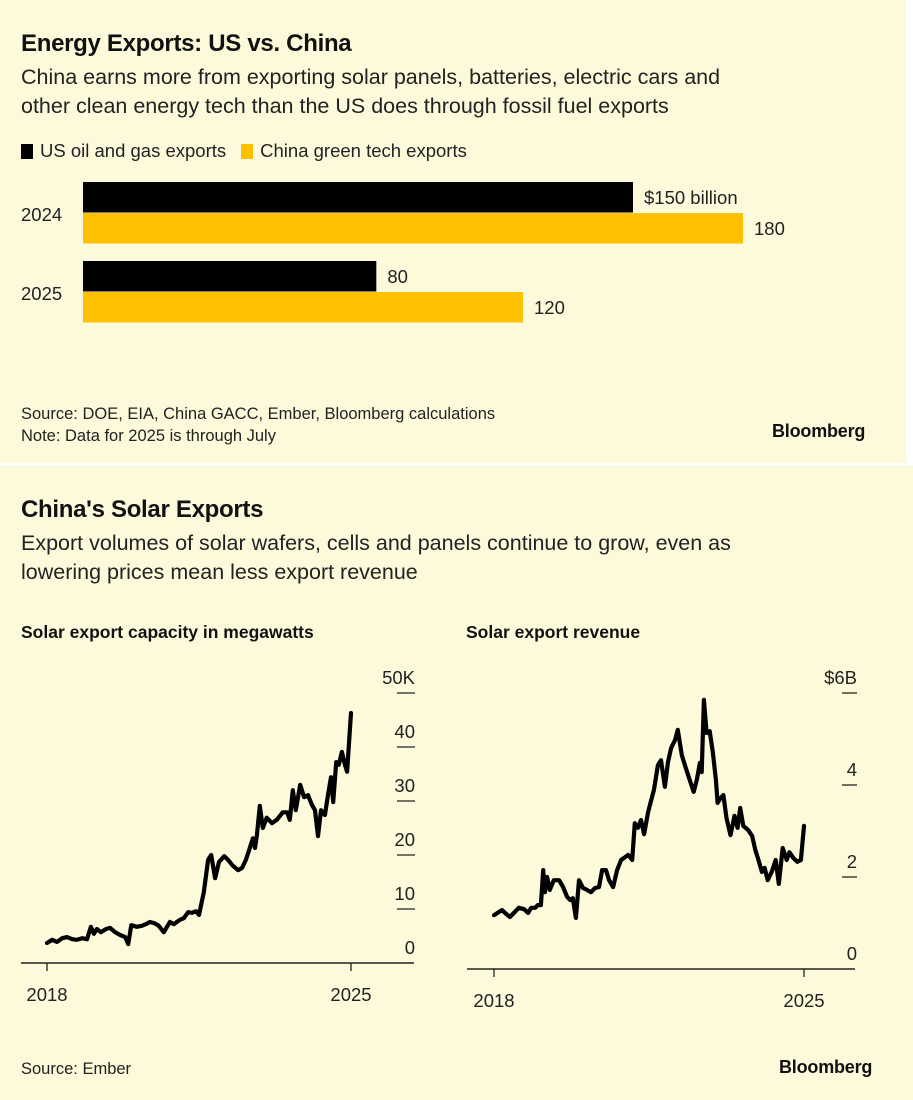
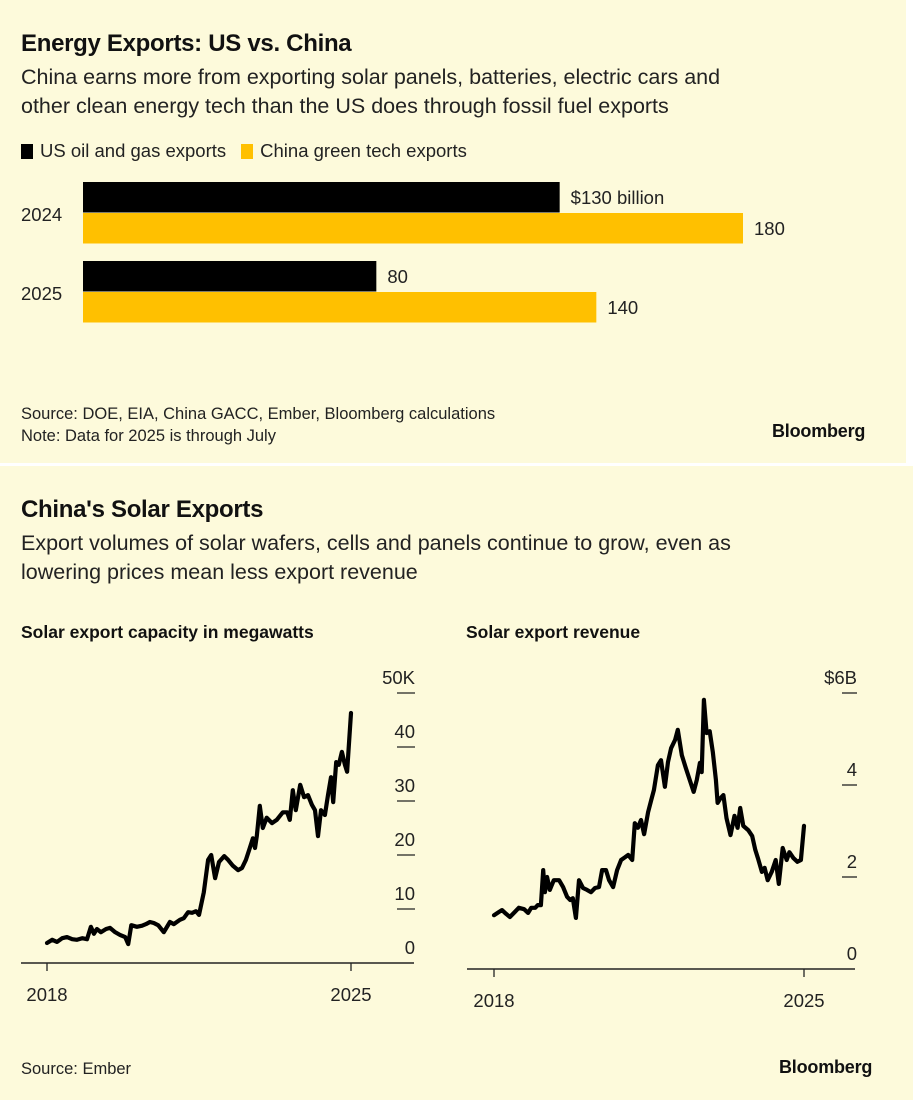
Energy Exports: US vs. China/US oil and gas exports/2024: $150 -> $130
Energy Exports: US vs. China/China green tech exports/2025: 120 -> 140
